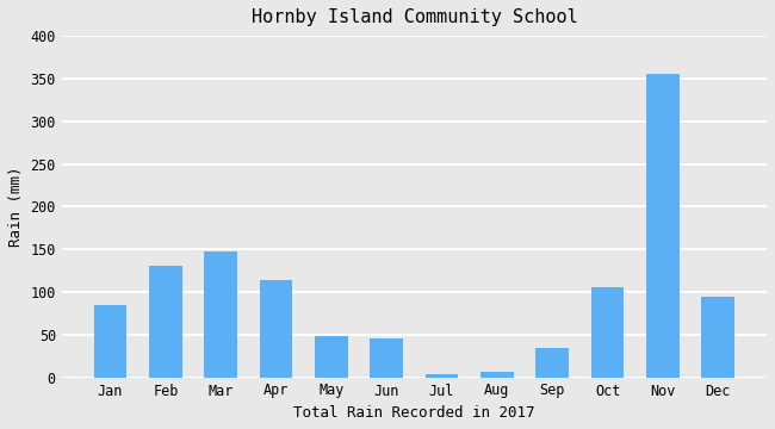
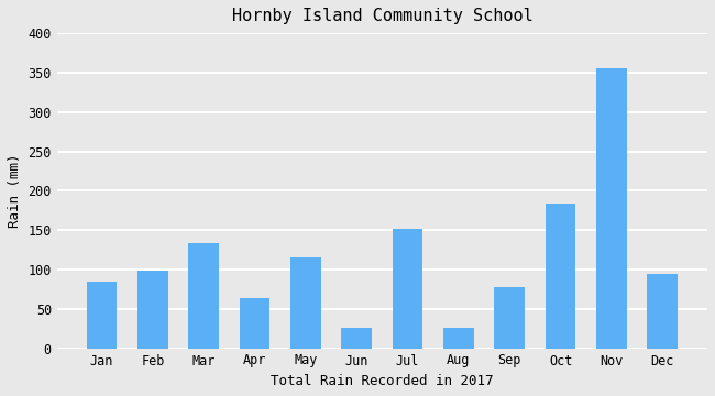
Feb: 130 -> 98
Mar: 148 -> 134
Apr: 114 -> 64
May: 48 -> 116
Jun: 45 -> 26
Jul: 4 -> 152
Aug: 7 -> 26
Sep: 34 -> 78
Oct: 106 -> 184
